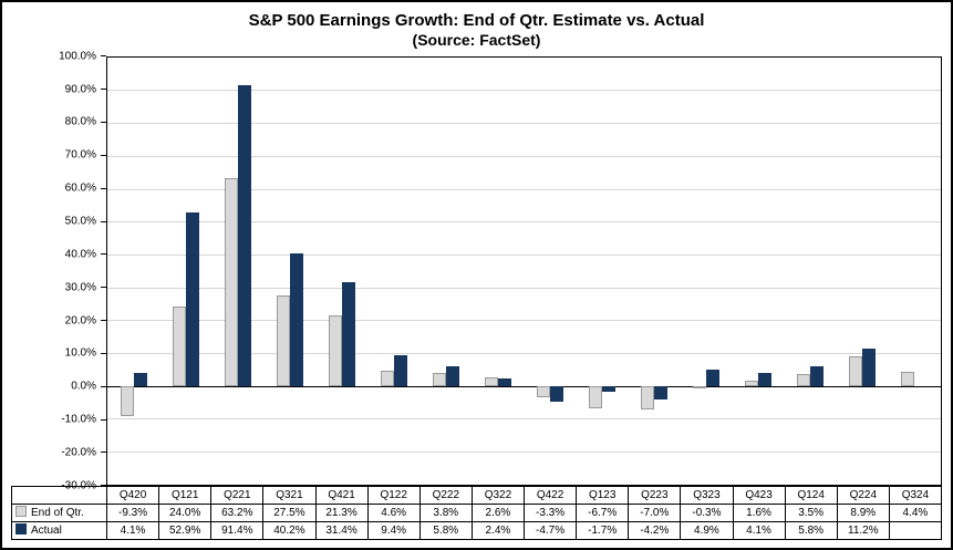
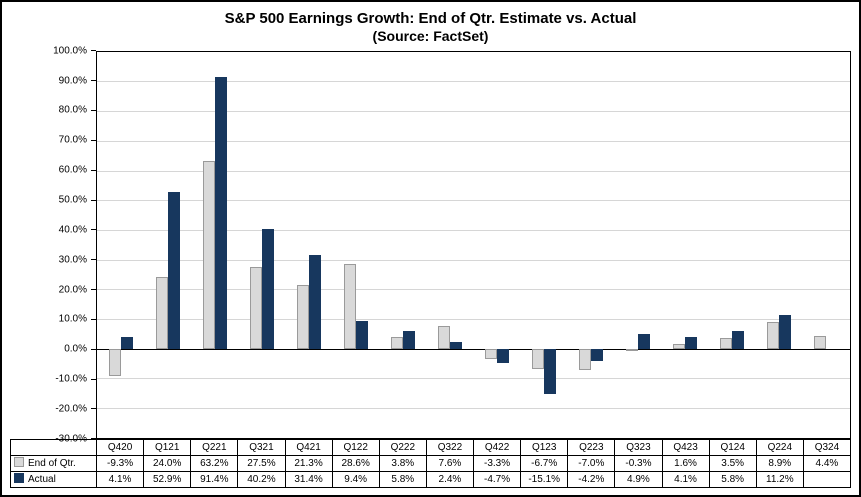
End of Qtr./Q122: 4.6% -> 28.6%
End of Qtr./Q322: 2.6% -> 7.6%
Actual/Q123: -1.7% -> -15.1%
